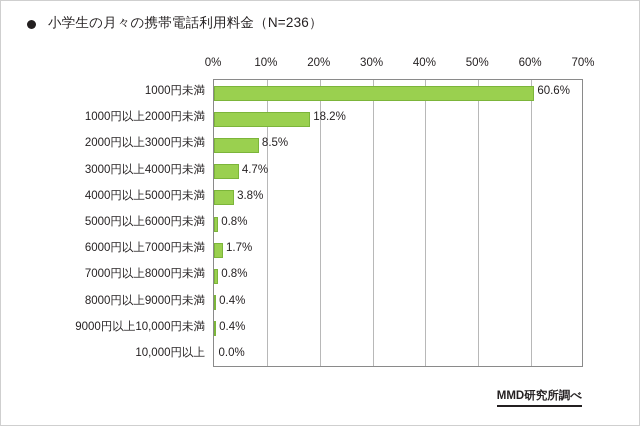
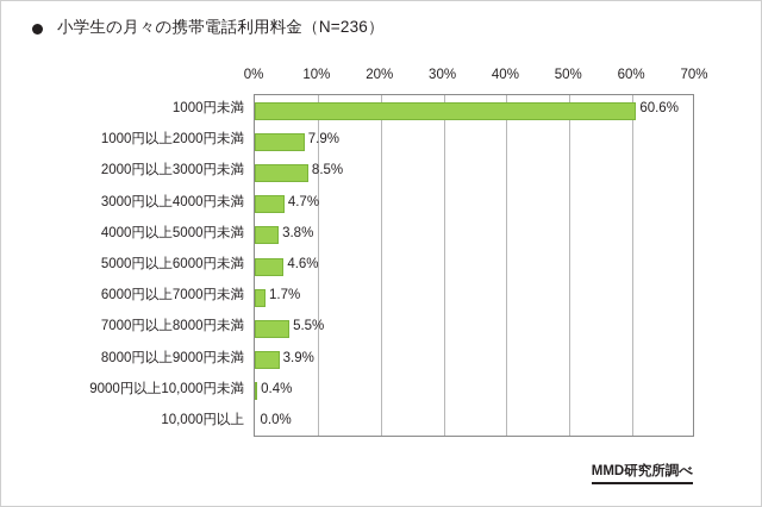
1000円以上2000円未満: 18.2% -> 7.9%
5000円以上6000円未満: 0.8% -> 4.6%
7000円以上8000円未満: 0.8% -> 5.5%
8000円以上9000円未満: 0.4% -> 3.9%
